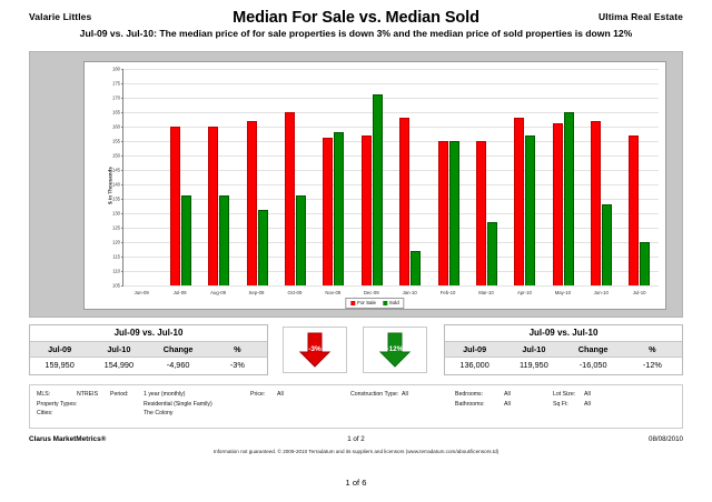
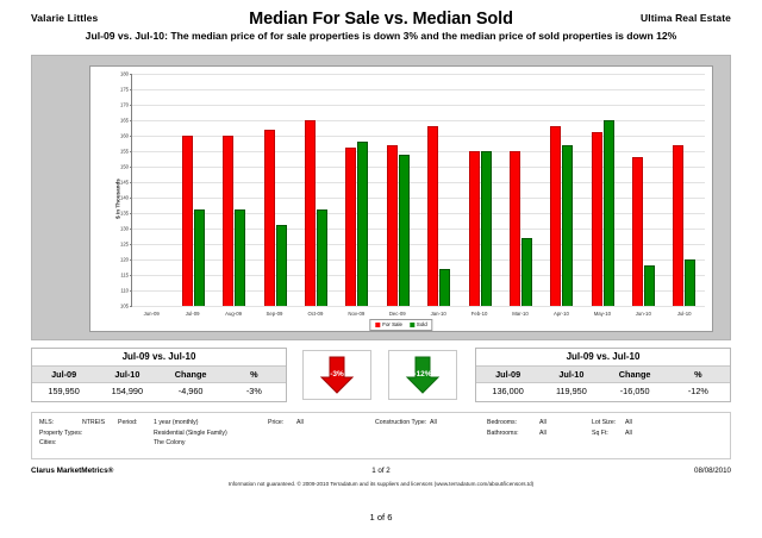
Sold/Dec-09: 171 -> 154
For Sale/Jun-10: 162 -> 153
Sold/Jun-10: 133 -> 118
